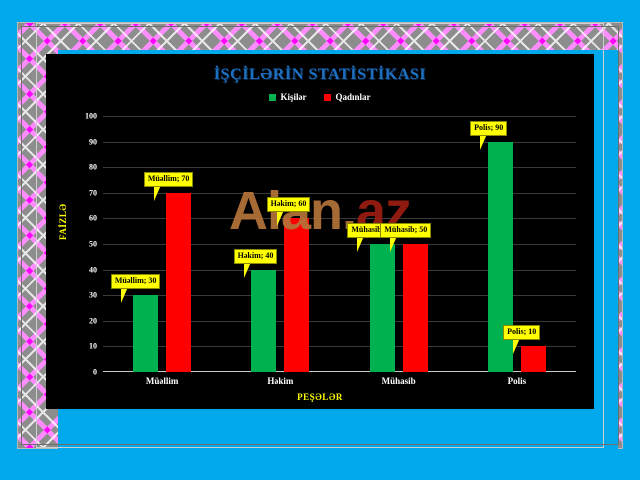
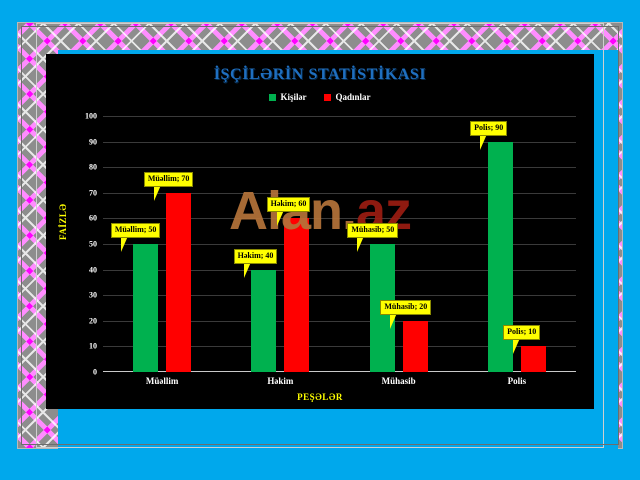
Kişilər/Müəllim: 30 -> 50
Qadınlar/Mühasib: 50 -> 20
